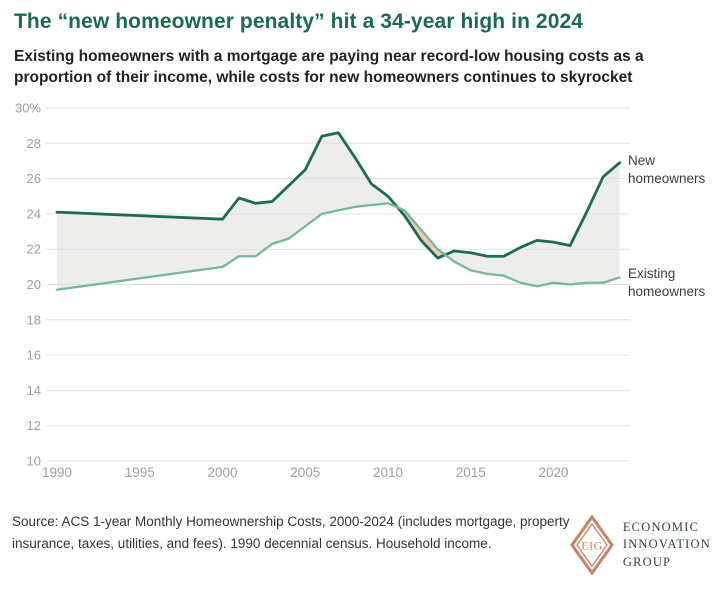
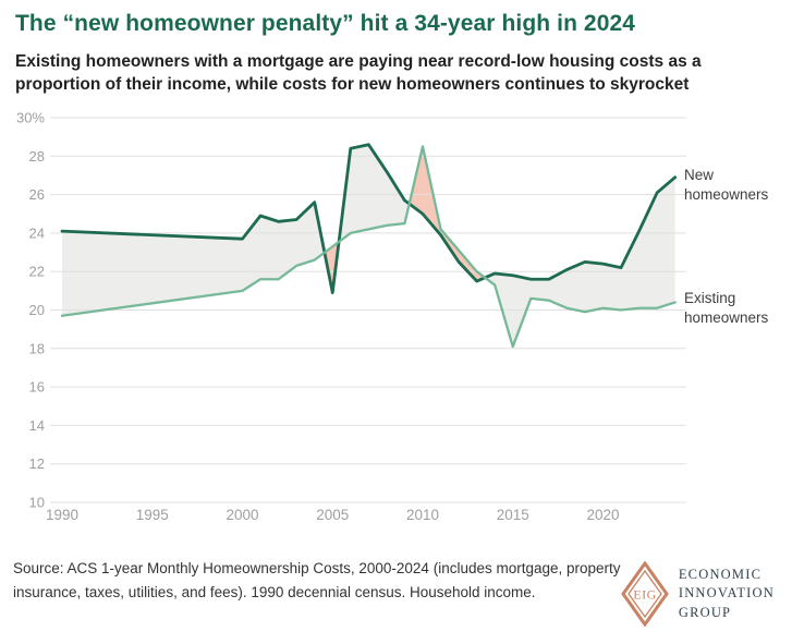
New homeowners/2005: 26.5% -> 20.9%
Existing homeowners/2010: 24.6% -> 28.5%
Existing homeowners/2015: 20.8% -> 18.1%
